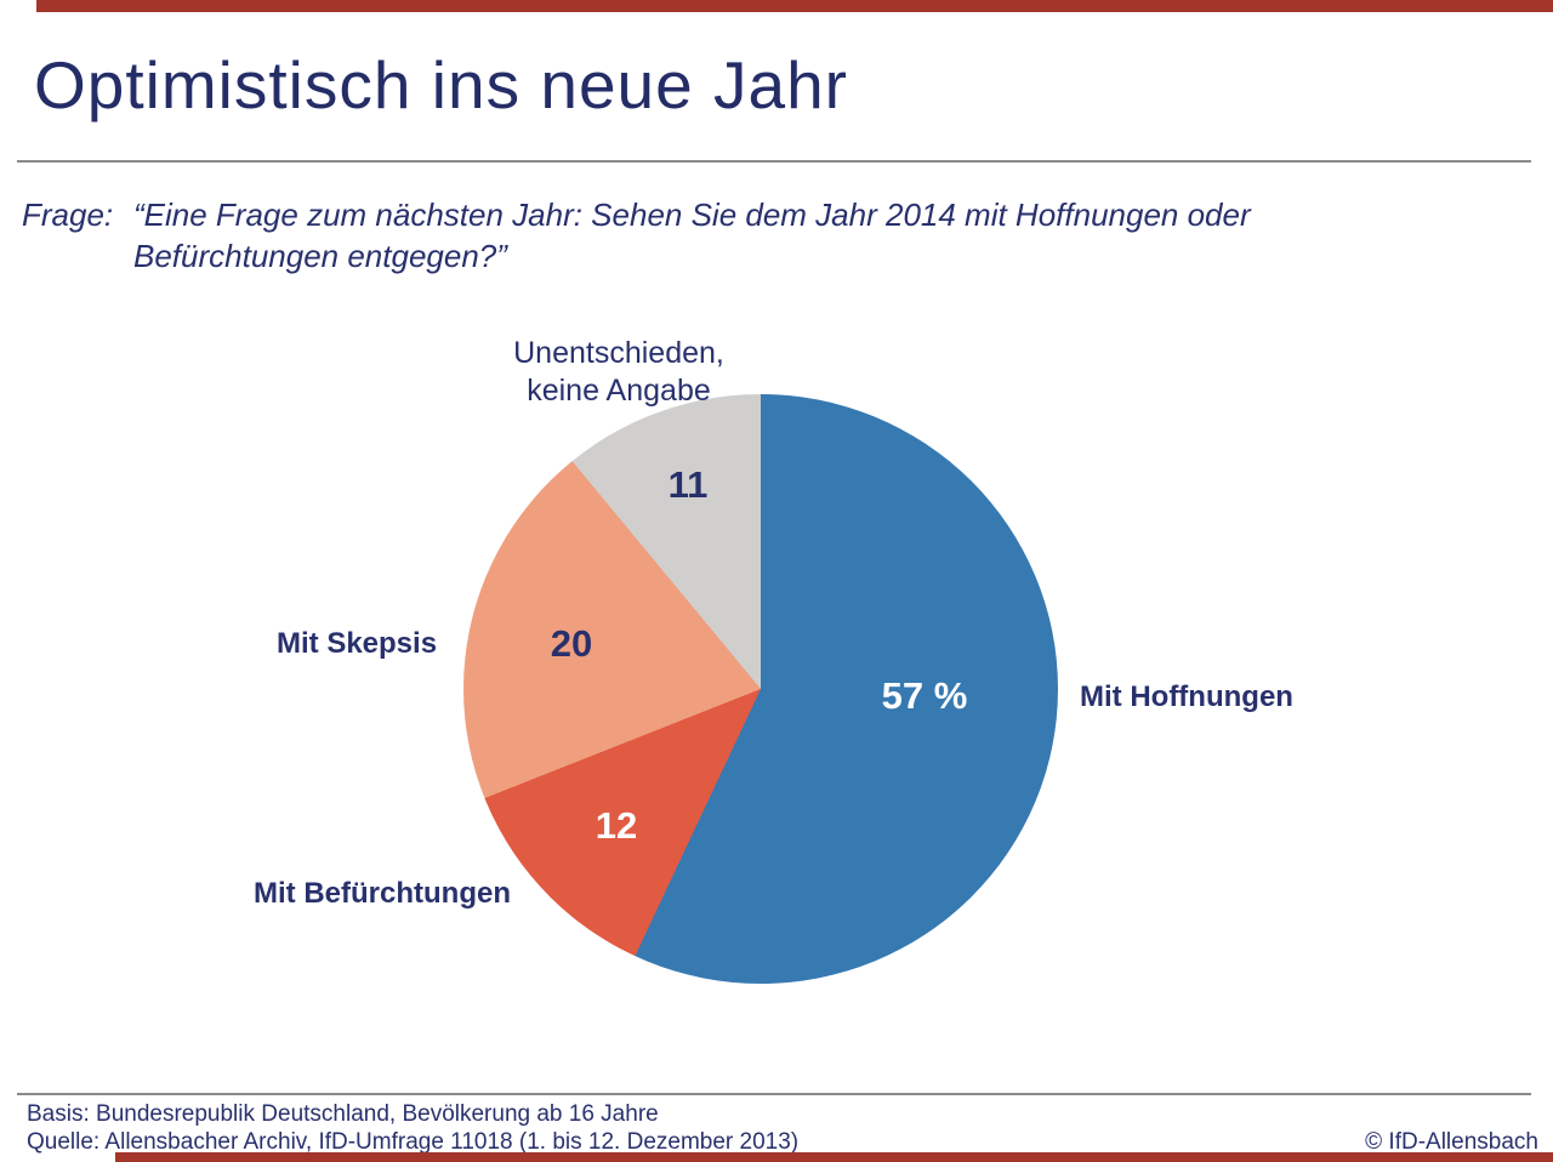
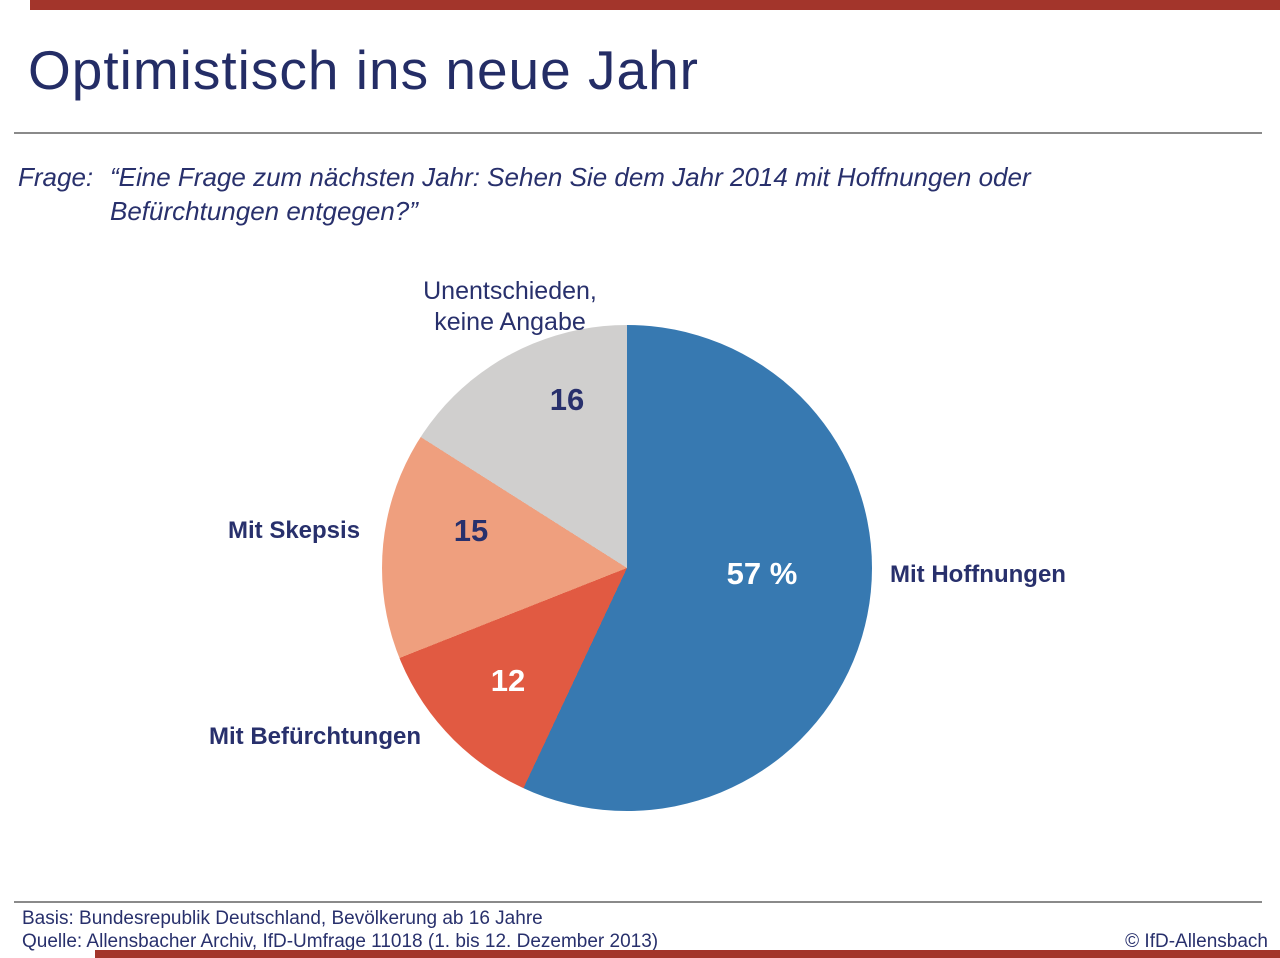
Mit Skepsis: 20 -> 15
Unentschieden, keine Angabe: 11 -> 16
